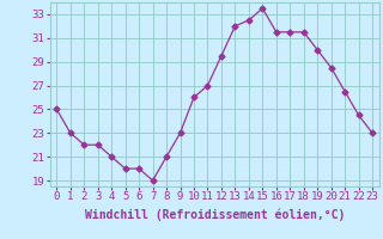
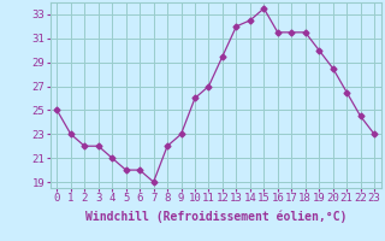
8: 21.0 -> 22.0
